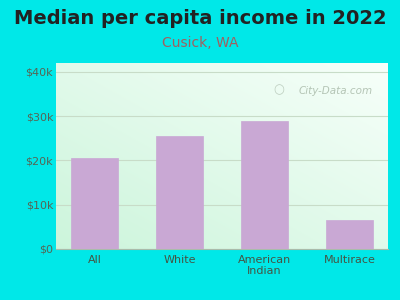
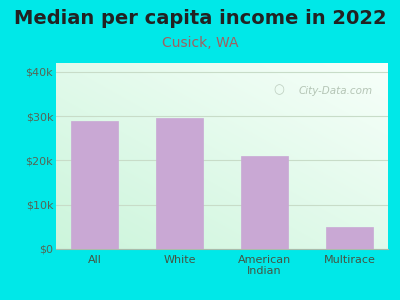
All: $20.5k -> $29.0k
White: $25.5k -> $29.5k
American Indian: $29.0k -> $21.0k
Multirace: $6.5k -> $5.0k
